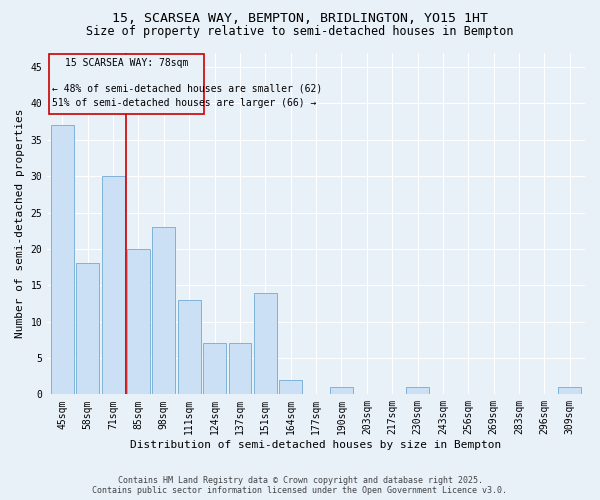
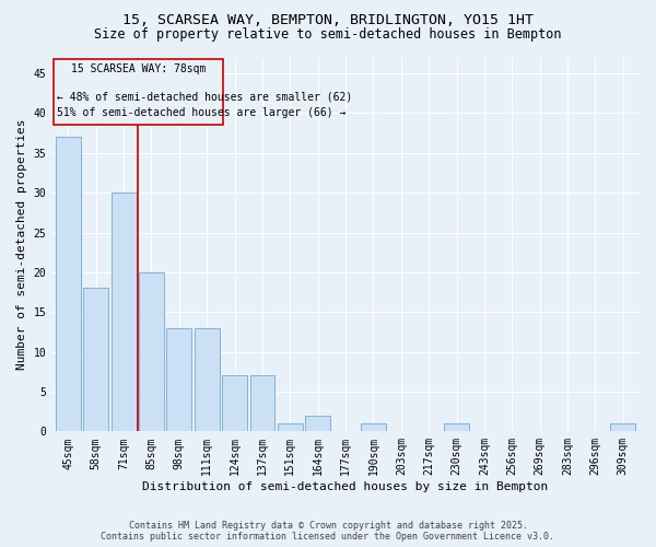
98sqm: 23 -> 13
151sqm: 14 -> 1
